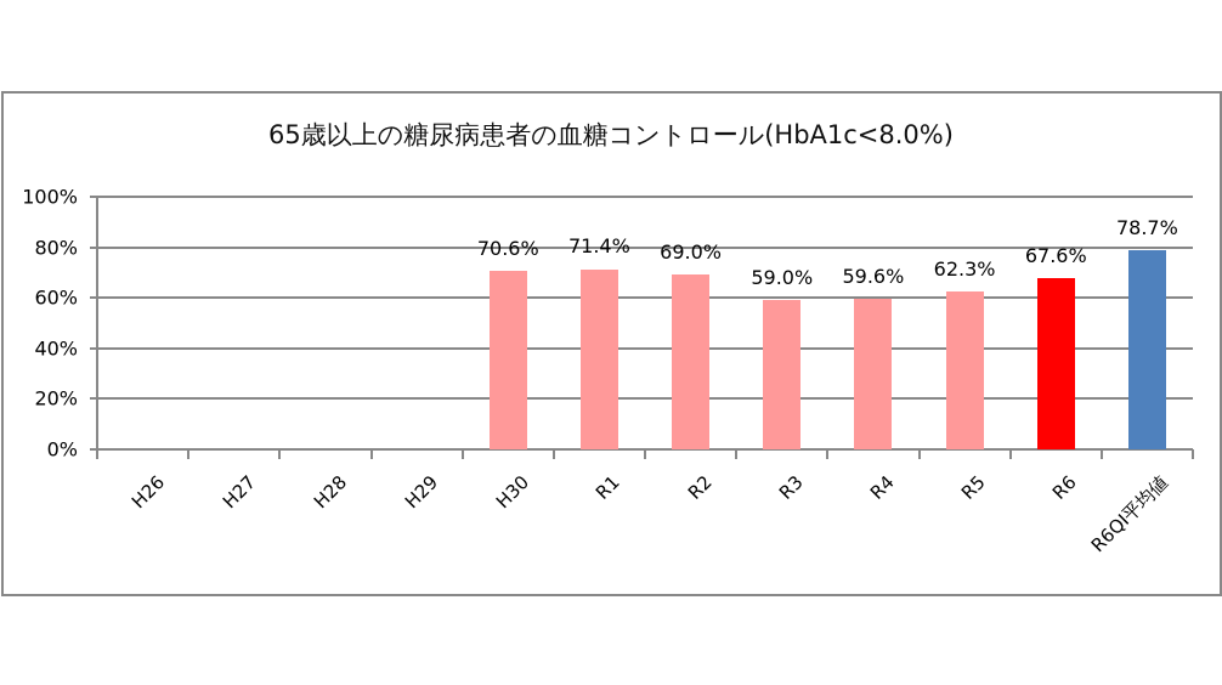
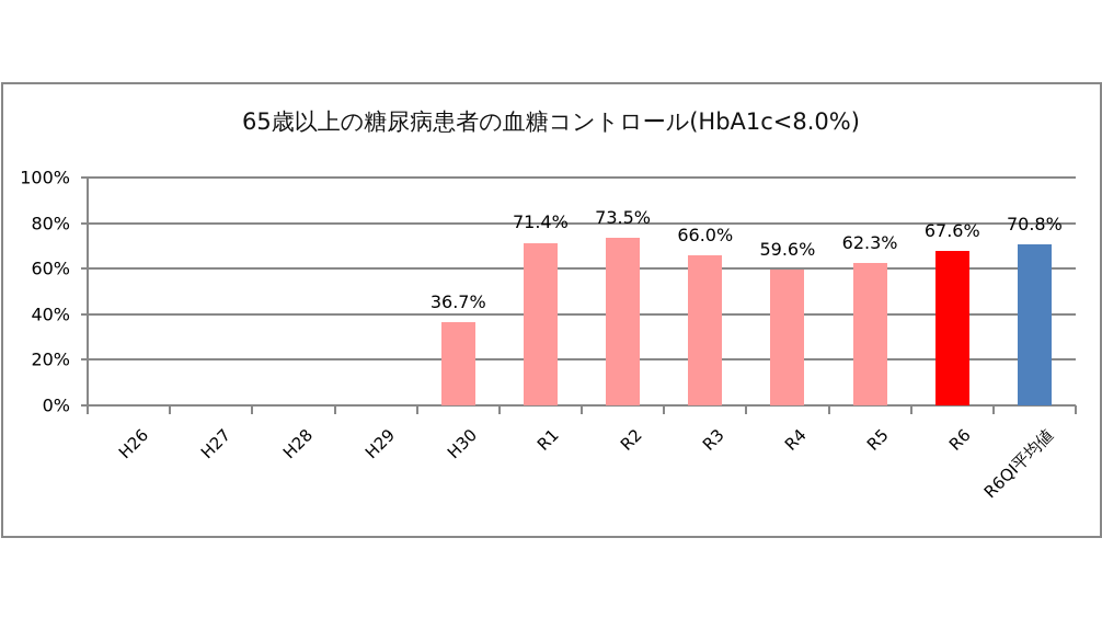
H30: 70.6% -> 36.7%
R2: 69.0% -> 73.5%
R3: 59.0% -> 66.0%
R6QI平均値: 78.7% -> 70.8%
